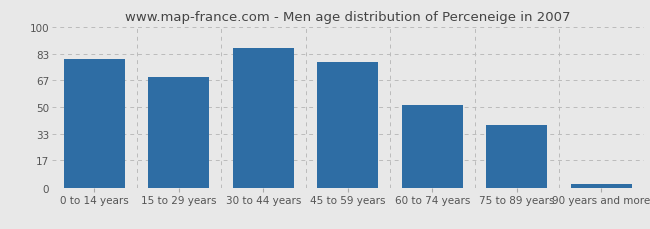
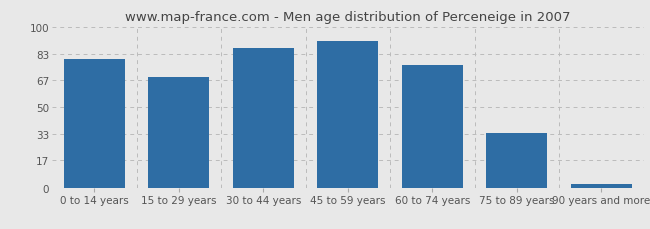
45 to 59 years: 78 -> 91
60 to 74 years: 51 -> 76
75 to 89 years: 39 -> 34
